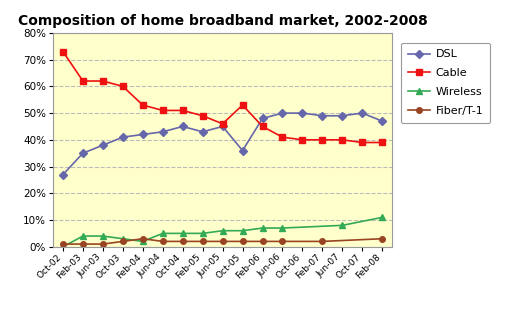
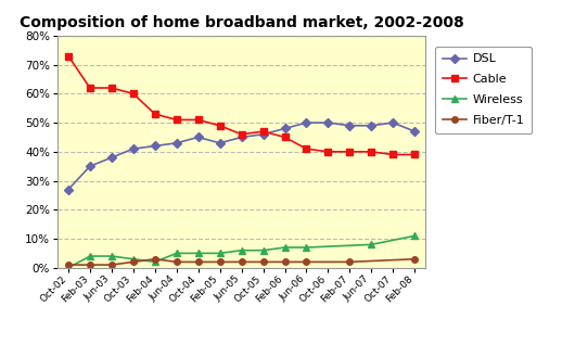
DSL/Oct-05: 36% -> 46%
Cable/Oct-05: 53% -> 47%
